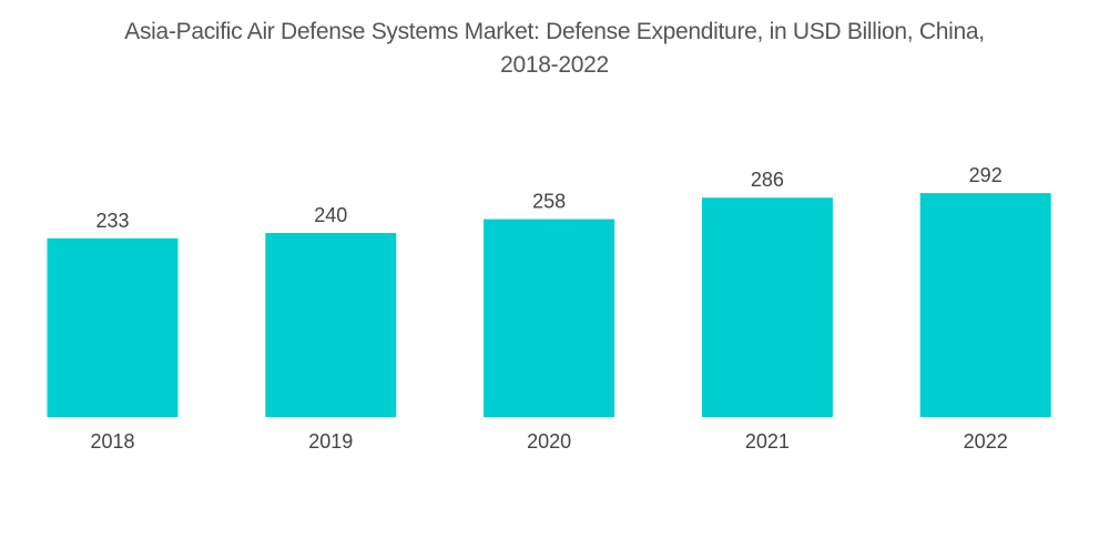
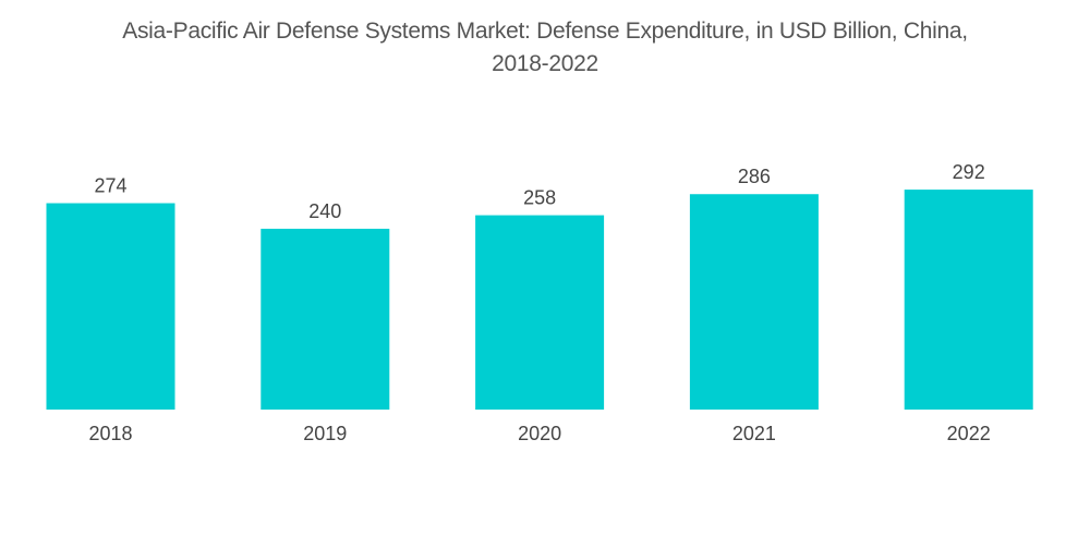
2018: 233 -> 274
